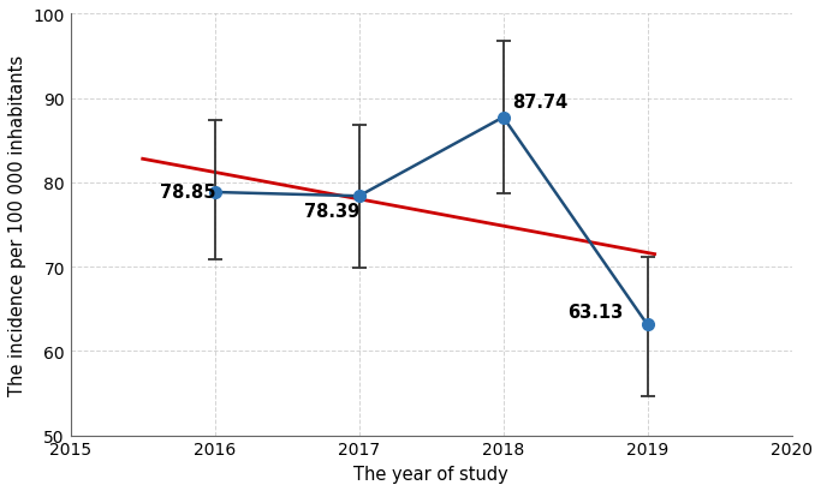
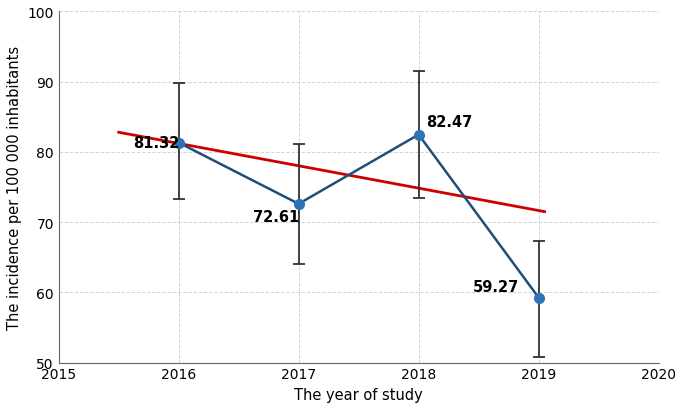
2016: 78.85 -> 81.32
2017: 78.39 -> 72.61
2018: 87.74 -> 82.47
2019: 63.13 -> 59.27
